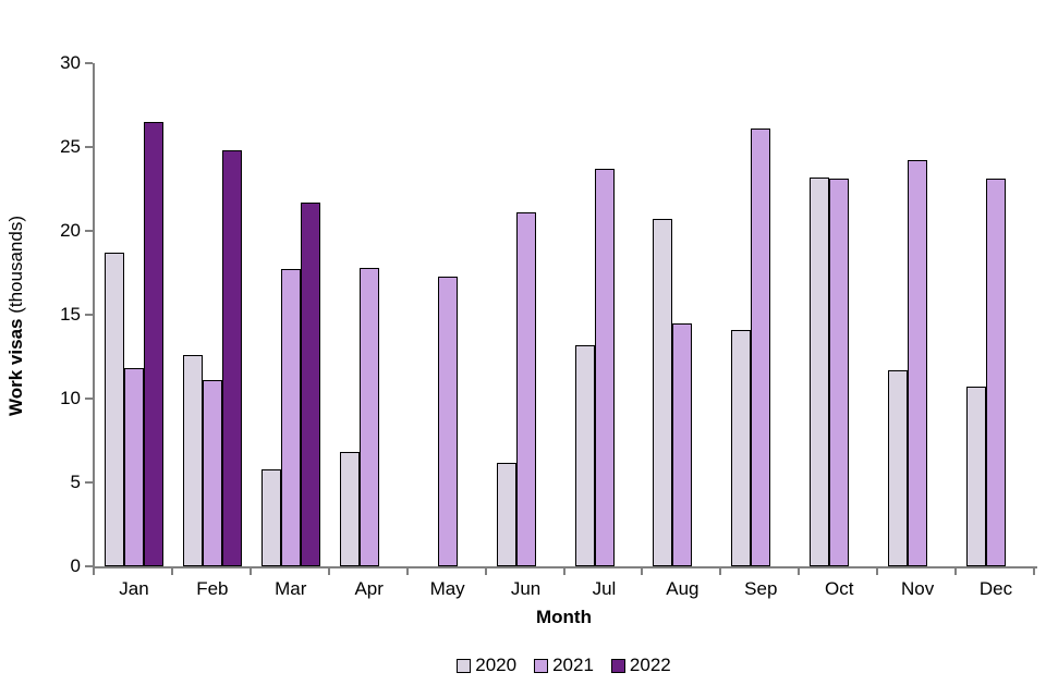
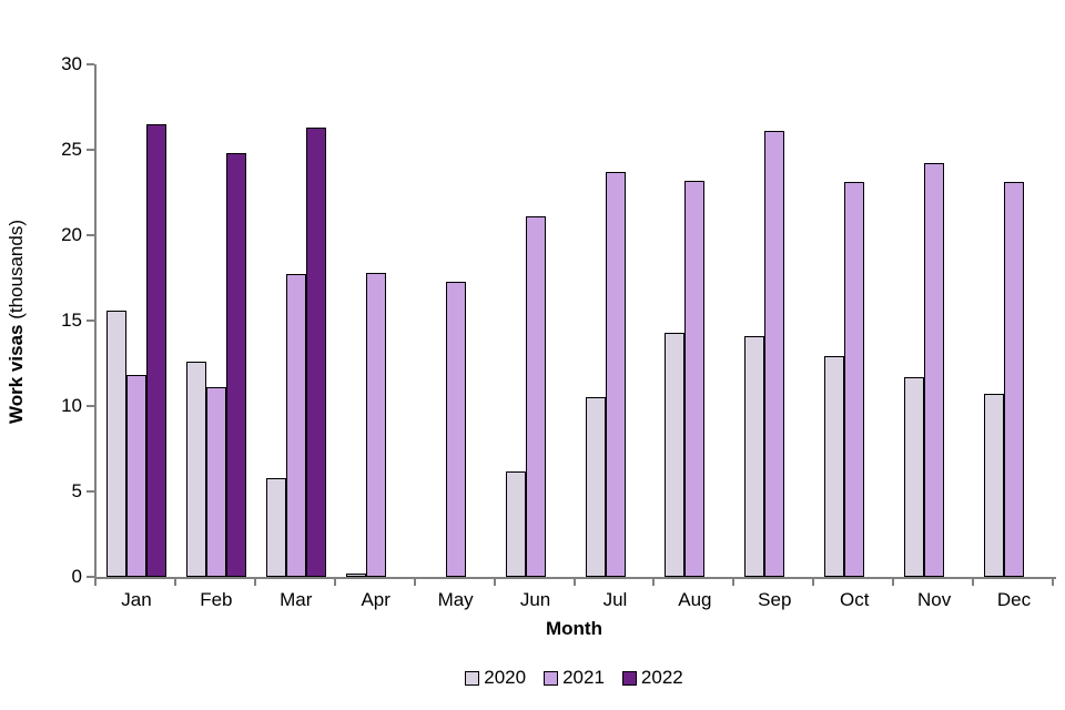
2020/Jan: 18.7 -> 15.6
2022/Mar: 21.7 -> 26.3
2020/Apr: 6.8 -> 0.1
2020/Jul: 13.2 -> 10.5
2020/Aug: 20.7 -> 14.3
2021/Aug: 14.5 -> 23.2
2020/Oct: 23.2 -> 12.9
